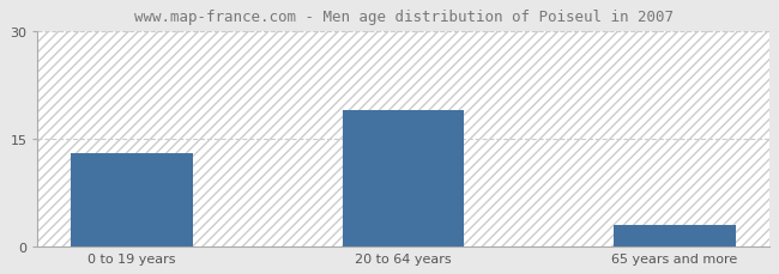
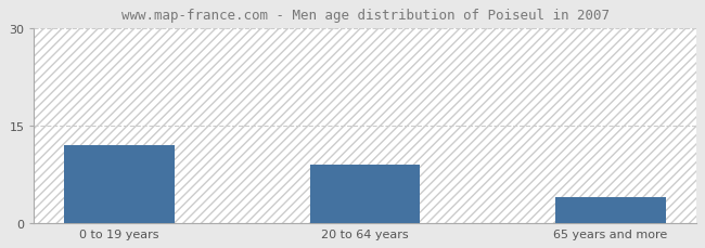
0 to 19 years: 13 -> 12
20 to 64 years: 19 -> 9
65 years and more: 3 -> 4
